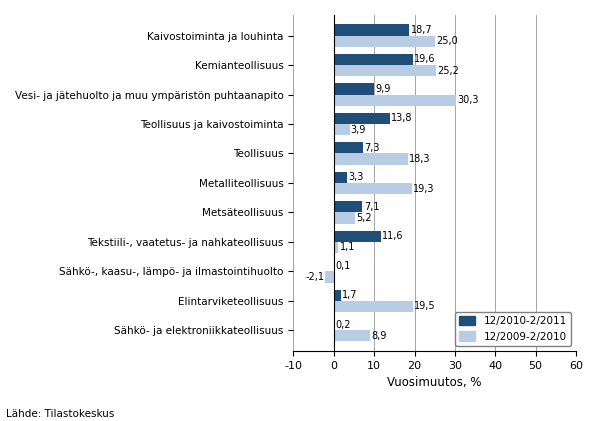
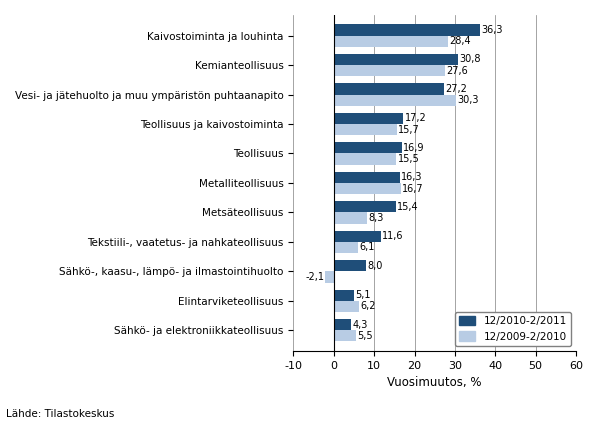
12/2010-2/2011/Kaivostoiminta ja louhinta: 18,7 -> 36,3
12/2009-2/2010/Kaivostoiminta ja louhinta: 25,0 -> 28,4
12/2010-2/2011/Kemianteollisuus: 19,6 -> 30,8
12/2009-2/2010/Kemianteollisuus: 25,2 -> 27,6
12/2010-2/2011/Vesi- ja jätehuolto ja muu ympäristön puhtaanapito: 9,9 -> 27,2
12/2010-2/2011/Teollisuus ja kaivostoiminta: 13,8 -> 17,2
12/2009-2/2010/Teollisuus ja kaivostoiminta: 3,9 -> 15,7
12/2010-2/2011/Teollisuus: 7,3 -> 16,9
12/2009-2/2010/Teollisuus: 18,3 -> 15,5
12/2010-2/2011/Metalliteollisuus: 3,3 -> 16,3
12/2009-2/2010/Metalliteollisuus: 19,3 -> 16,7
12/2010-2/2011/Metsäteollisuus: 7,1 -> 15,4
12/2009-2/2010/Metsäteollisuus: 5,2 -> 8,3
12/2009-2/2010/Tekstiili-, vaatetus- ja nahkateollisuus: 1,1 -> 6,1
12/2010-2/2011/Sähkö-, kaasu-, lämpö- ja ilmastointihuolto: 0,1 -> 8,0
12/2010-2/2011/Elintarviketeollisuus: 1,7 -> 5,1
12/2009-2/2010/Elintarviketeollisuus: 19,5 -> 6,2
12/2010-2/2011/Sähkö- ja elektroniikkateollisuus: 0,2 -> 4,3
12/2009-2/2010/Sähkö- ja elektroniikkateollisuus: 8,9 -> 5,5
